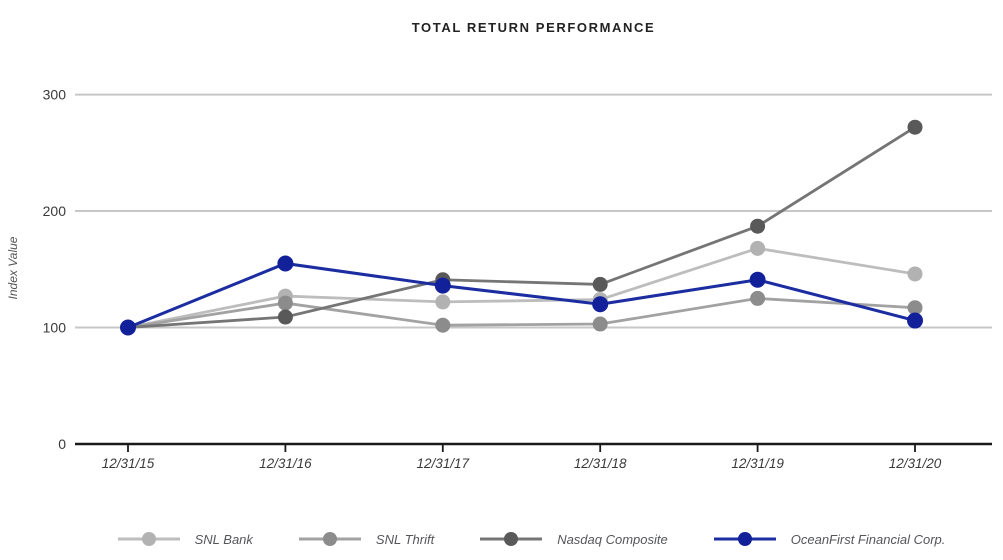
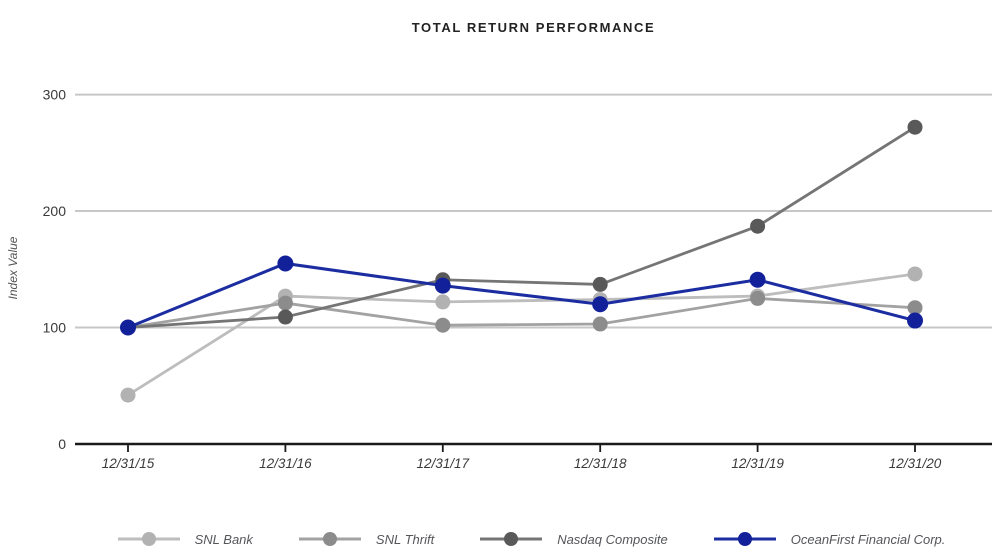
SNL Bank/12/31/15: 100 -> 42
SNL Bank/12/31/19: 168 -> 127
